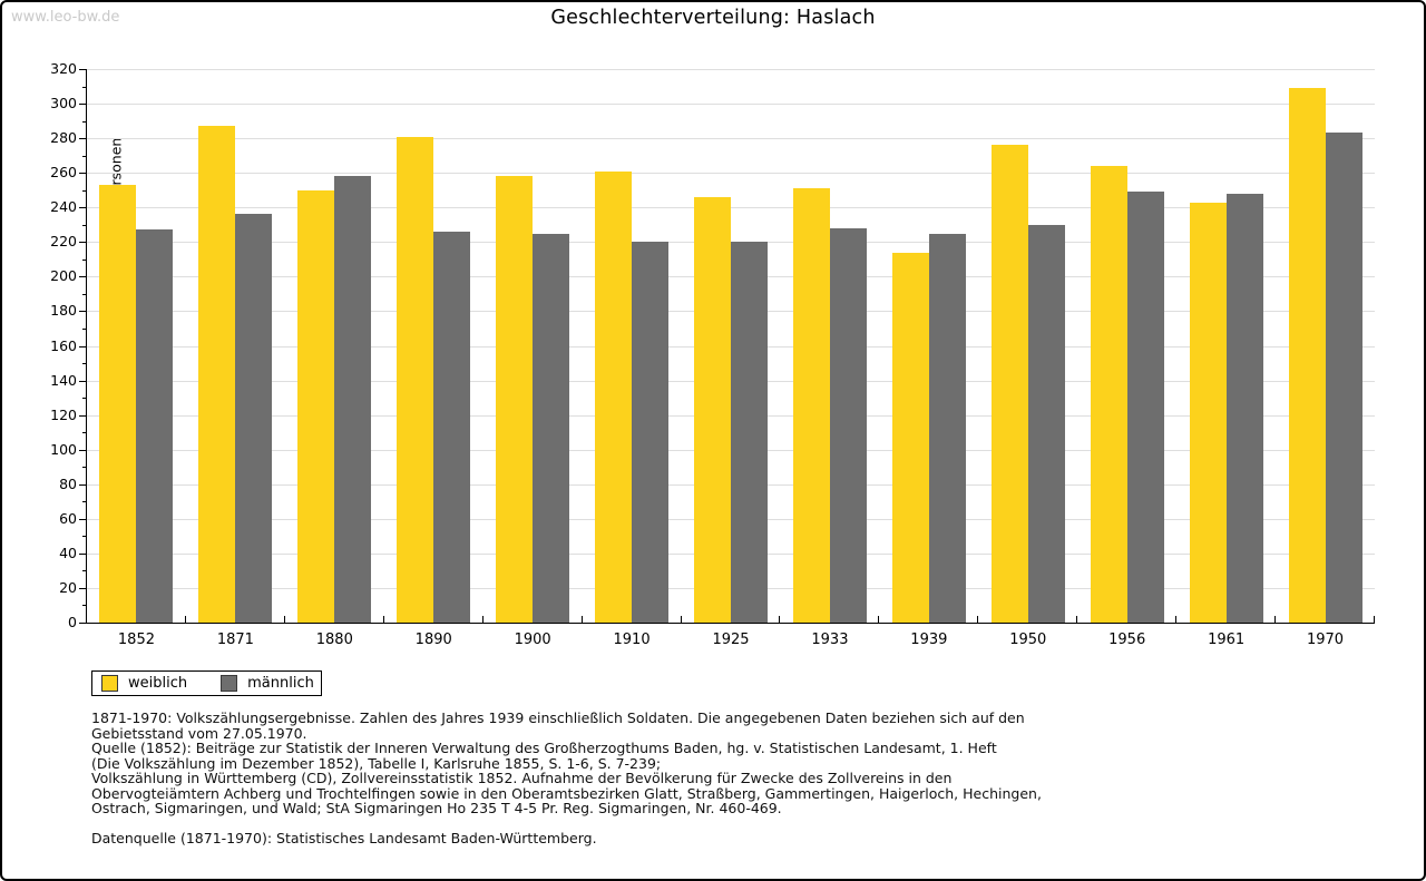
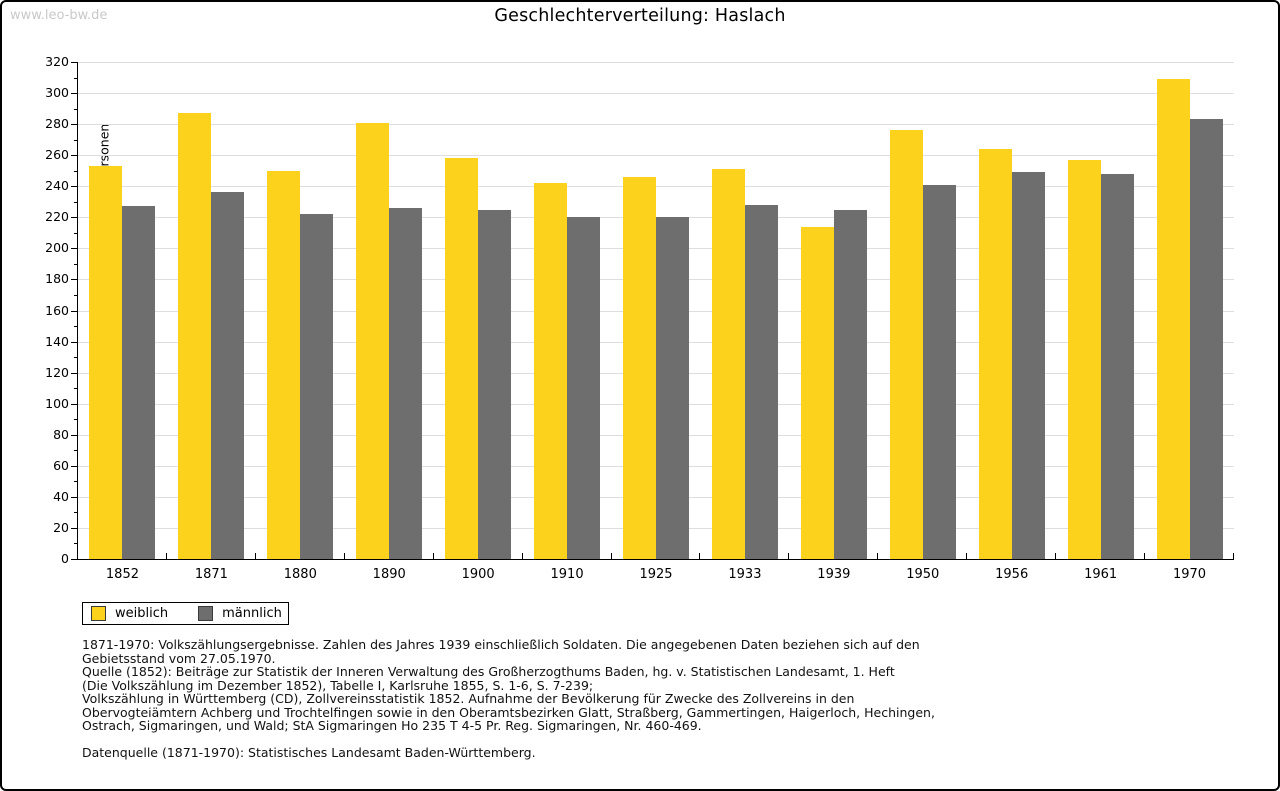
männlich/1880: 258 -> 222
weiblich/1910: 261 -> 242
männlich/1950: 230 -> 241
weiblich/1961: 243 -> 257
